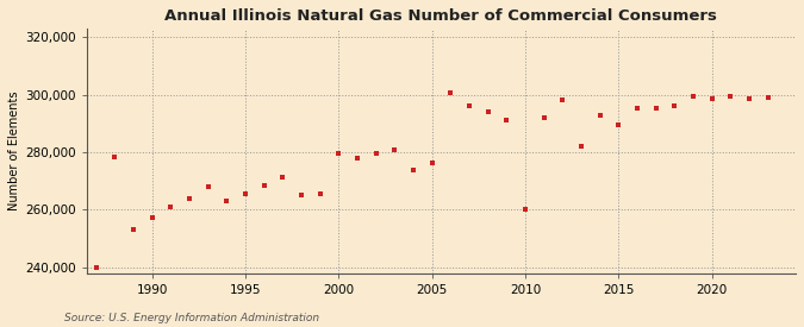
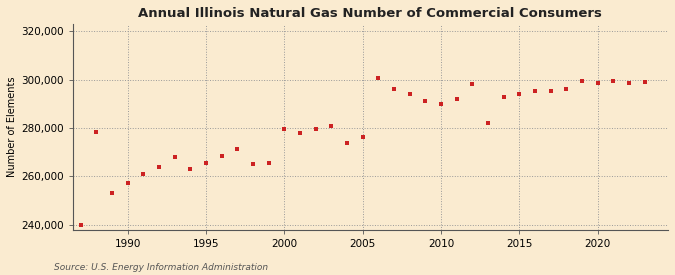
2010: 260,000 -> 290,000
2015: 289,500 -> 294,000
